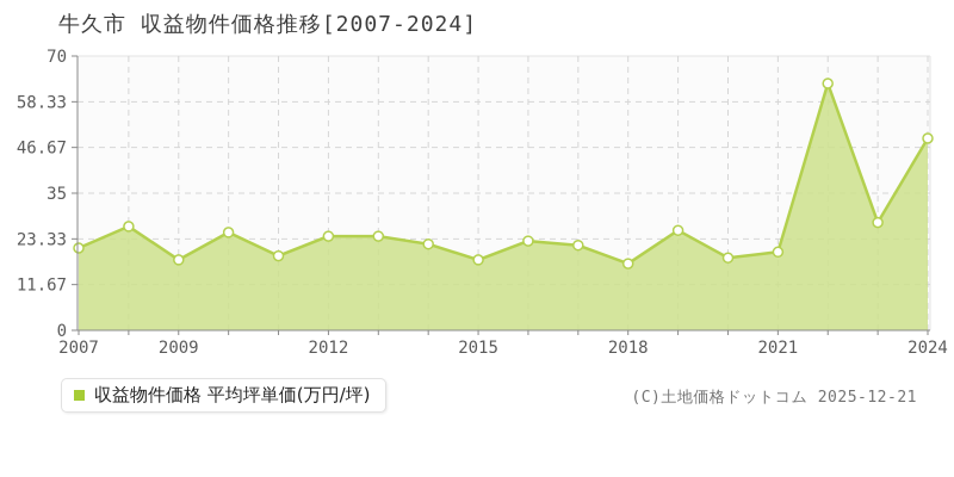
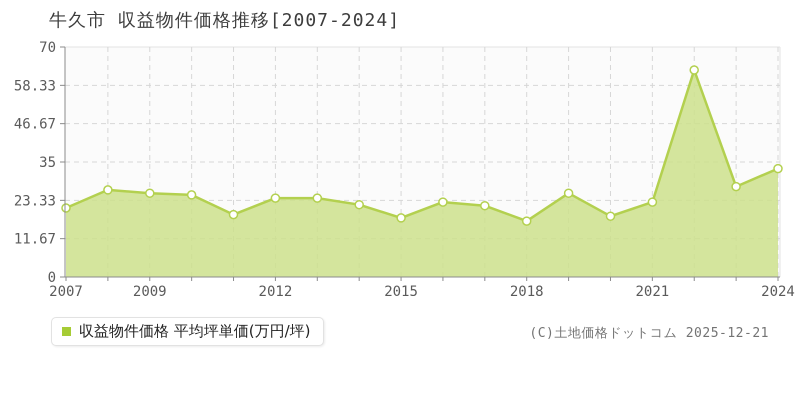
2009: 18 -> 26
2021: 20 -> 23
2024: 49 -> 33
